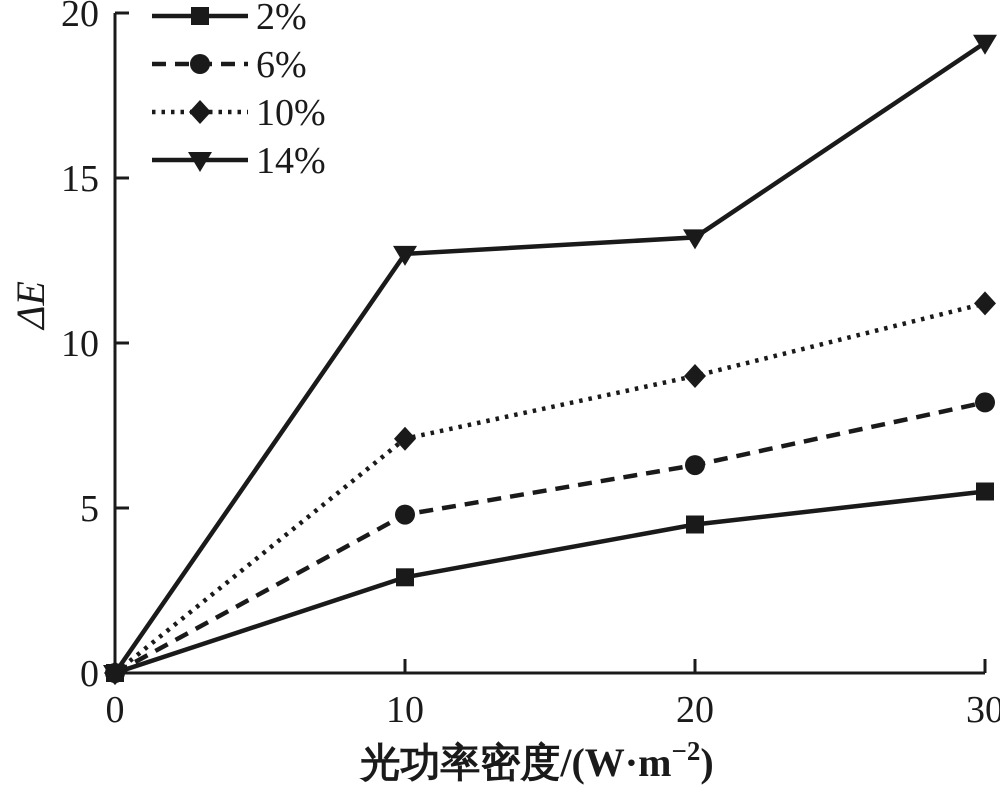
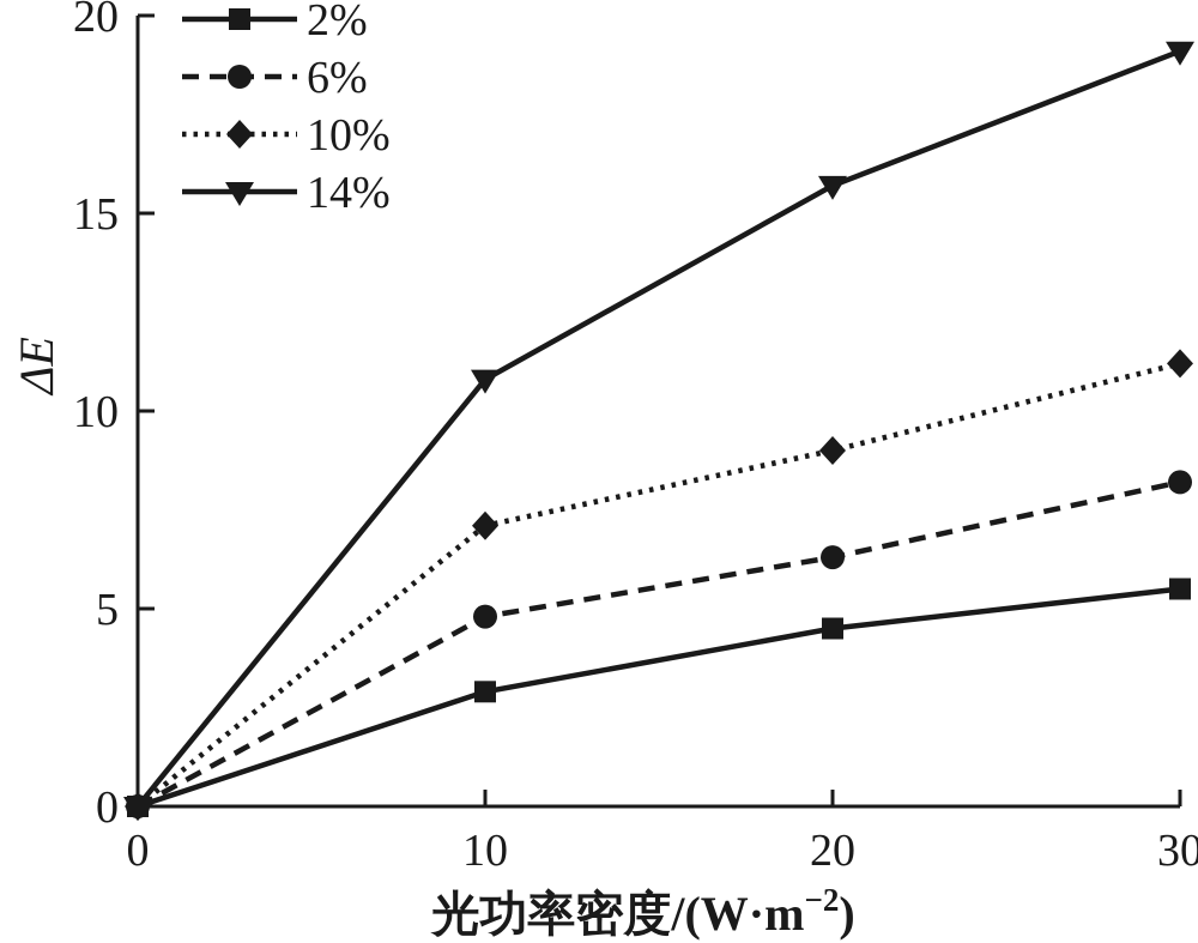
14%/10: 12.7% -> 10.8%
14%/20: 13.2% -> 15.7%
